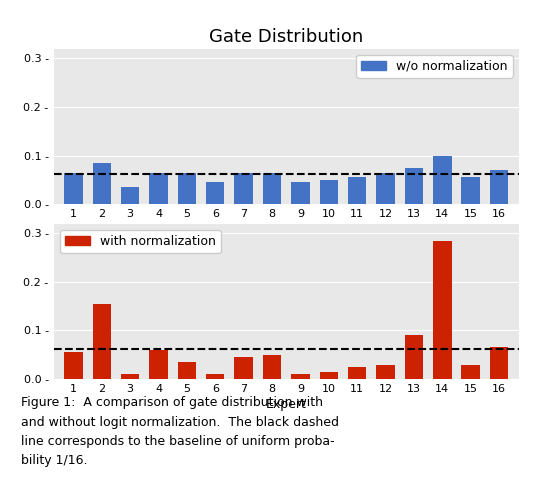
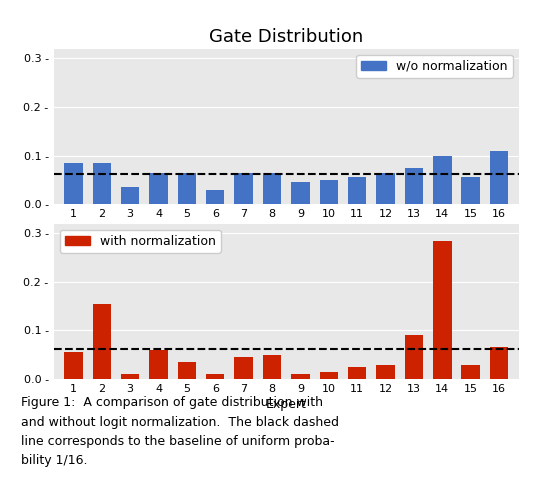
Gate Distribution/1: 0.065 - -> 0.085 -
Gate Distribution/6: 0.045 - -> 0.030 -
Gate Distribution/16: 0.070 - -> 0.110 -
